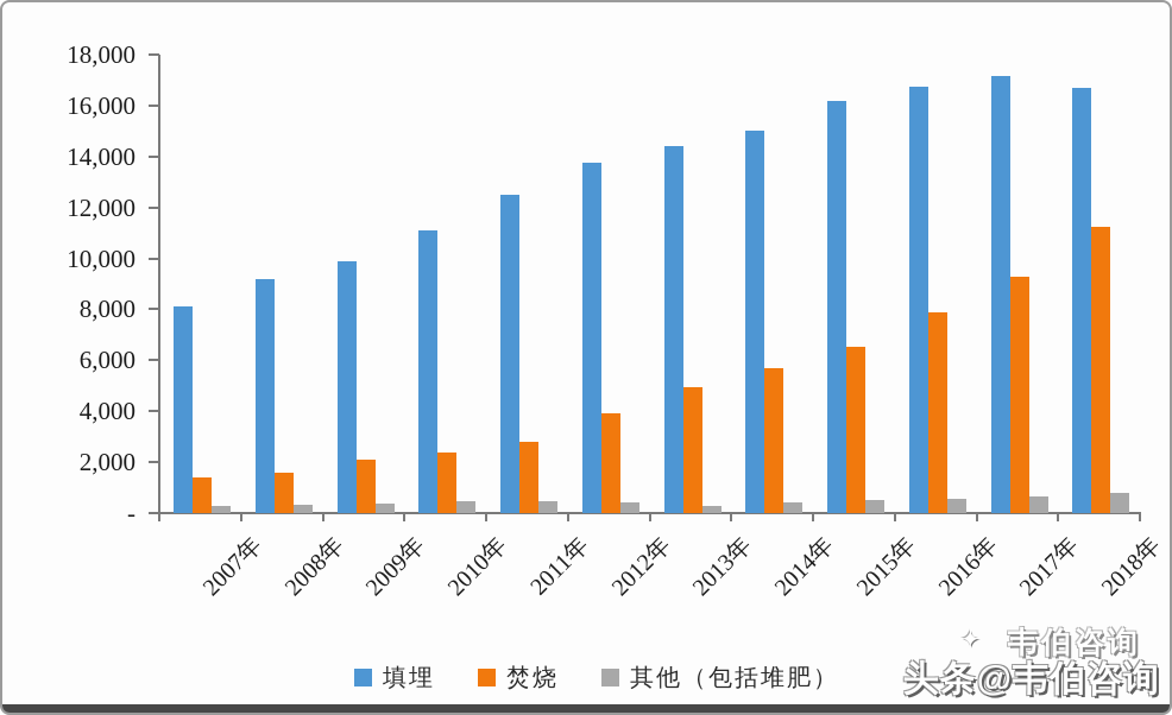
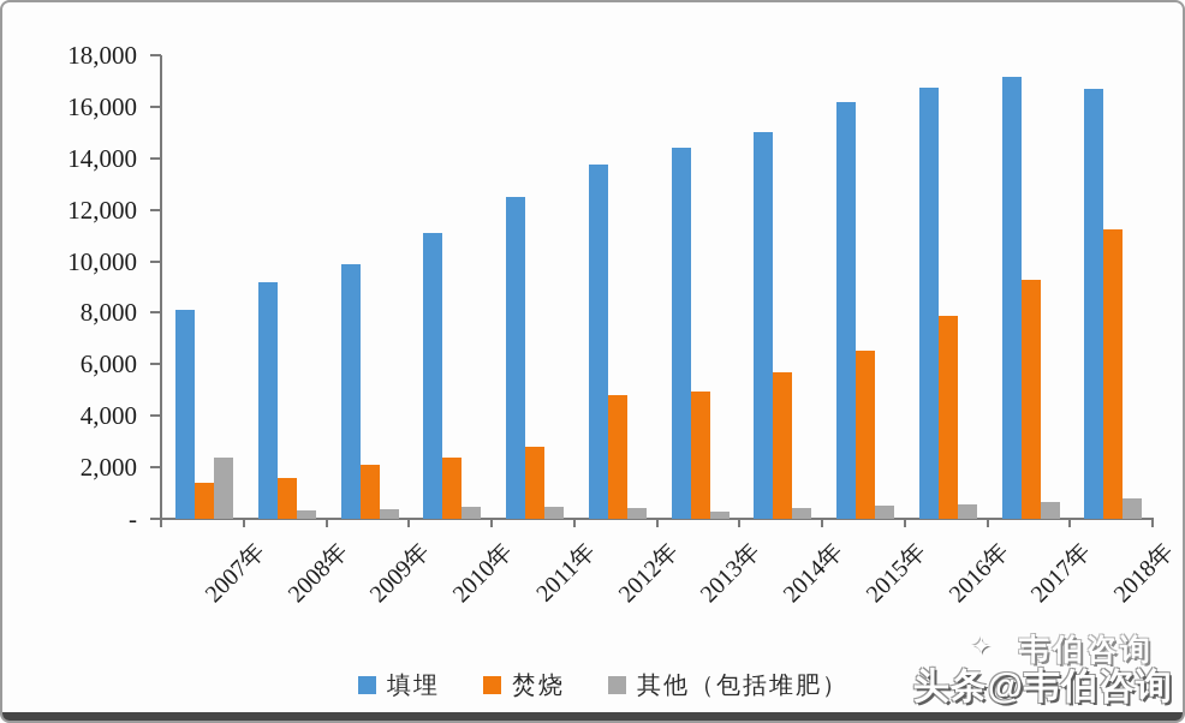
其他（包括堆肥）/2007年: 300 -> 2400
焚烧/2012年: 3900 -> 4800
